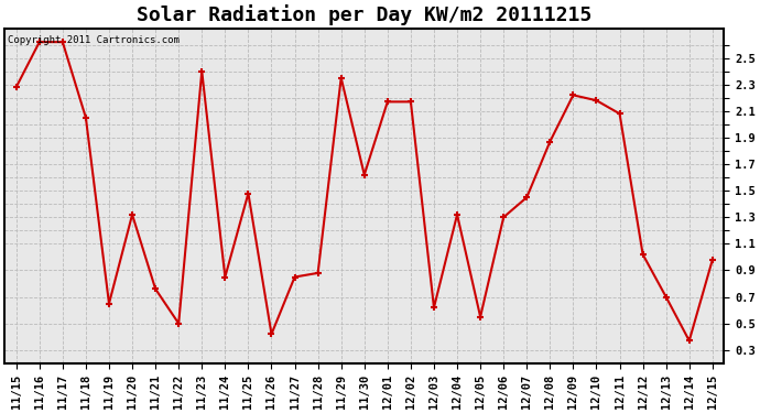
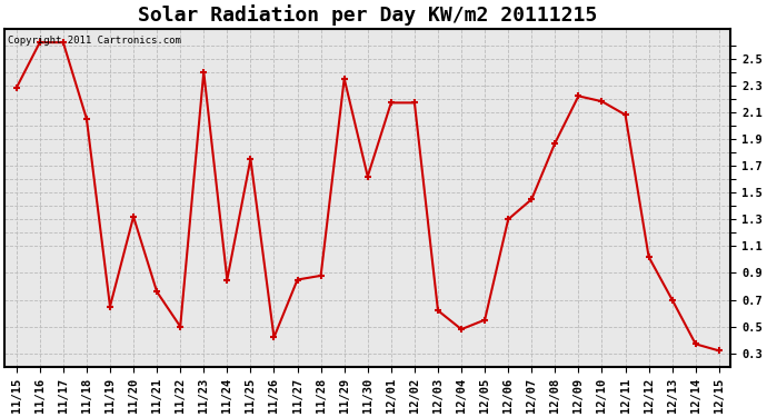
11/25: 1.48 -> 1.75
12/04: 1.32 -> 0.48
12/15: 0.98 -> 0.32
